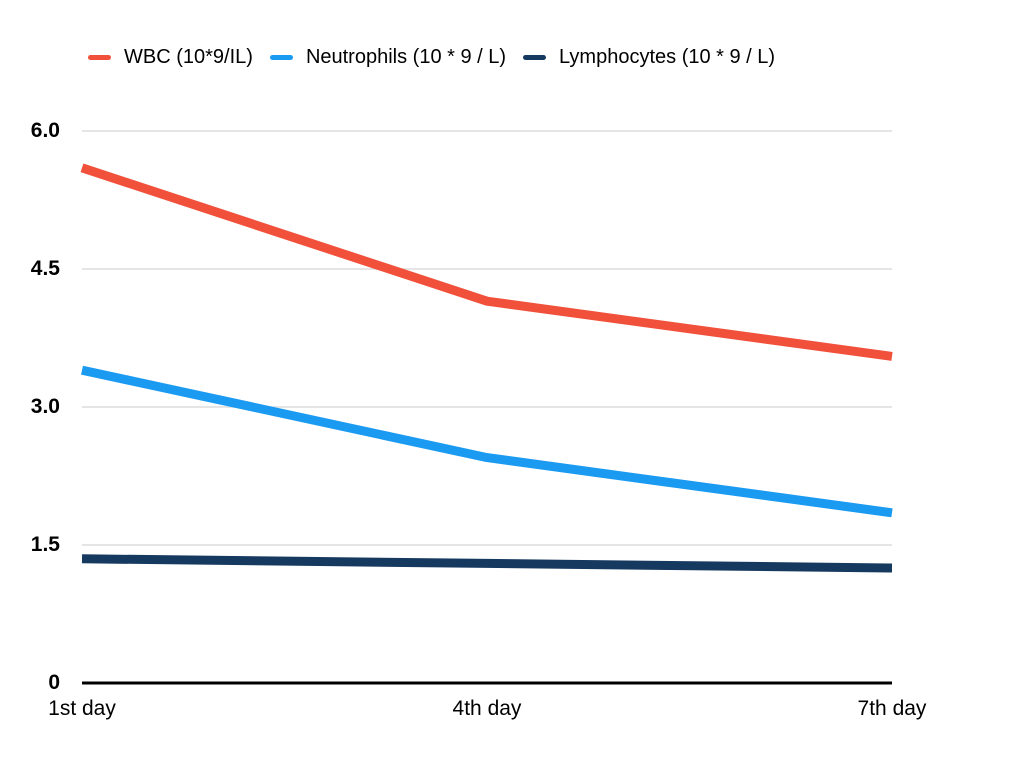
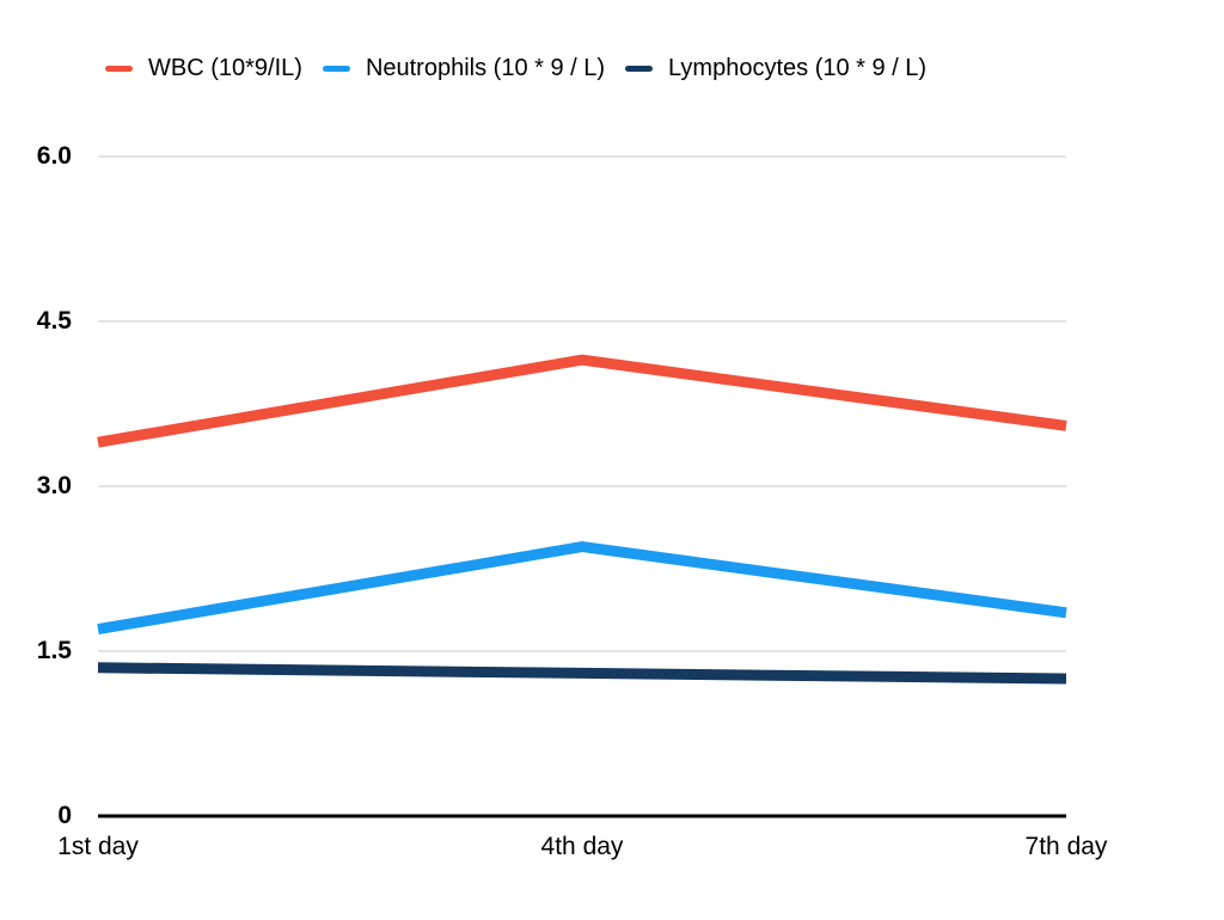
WBC (10*9/IL)/1st day: 5.6 -> 3.4
Neutrophils (10 * 9 / L)/1st day: 3.4 -> 1.7
